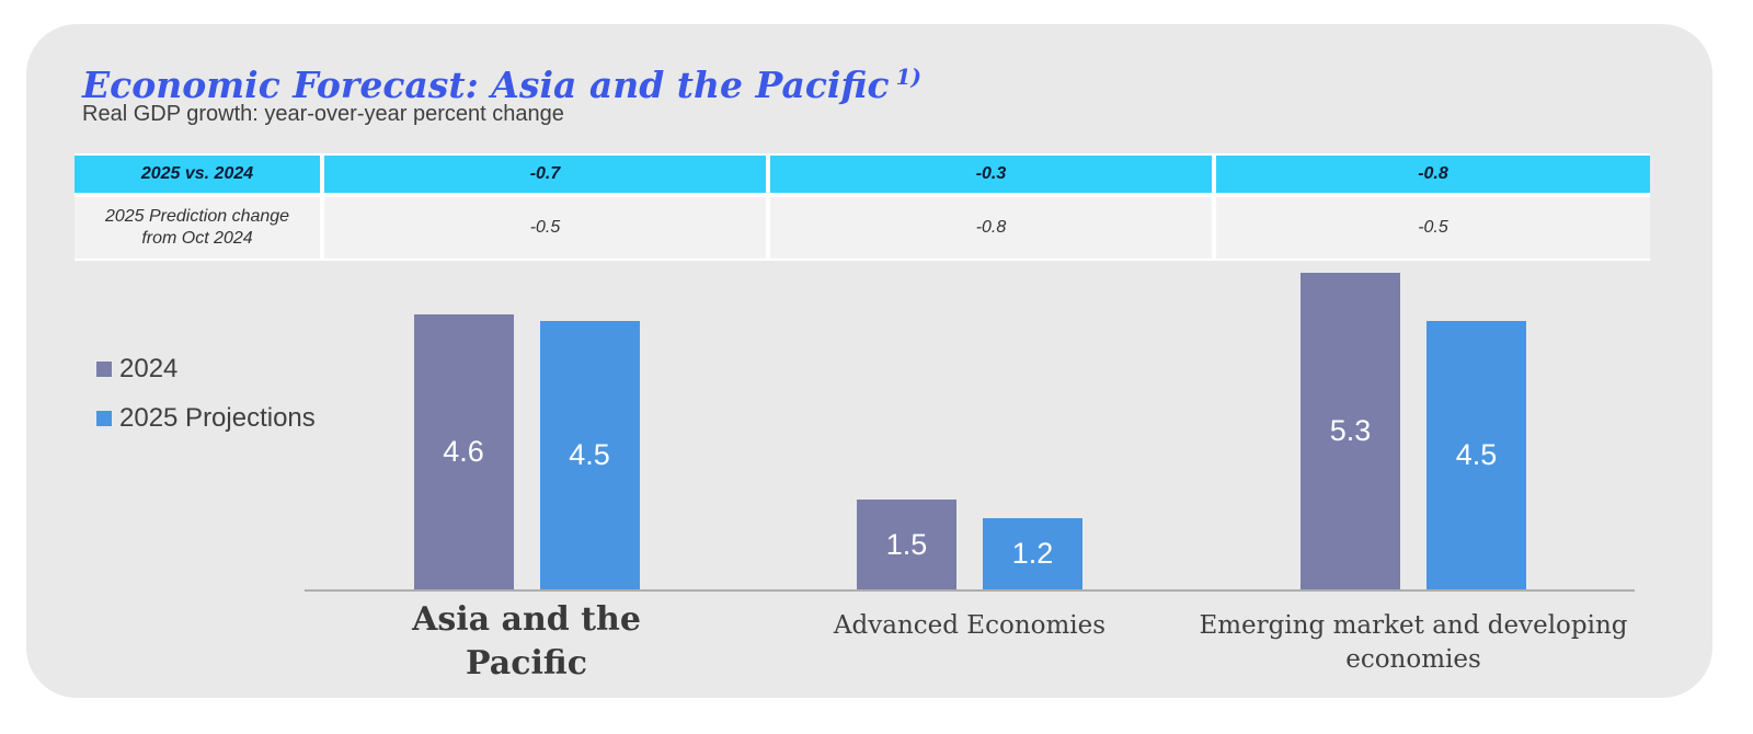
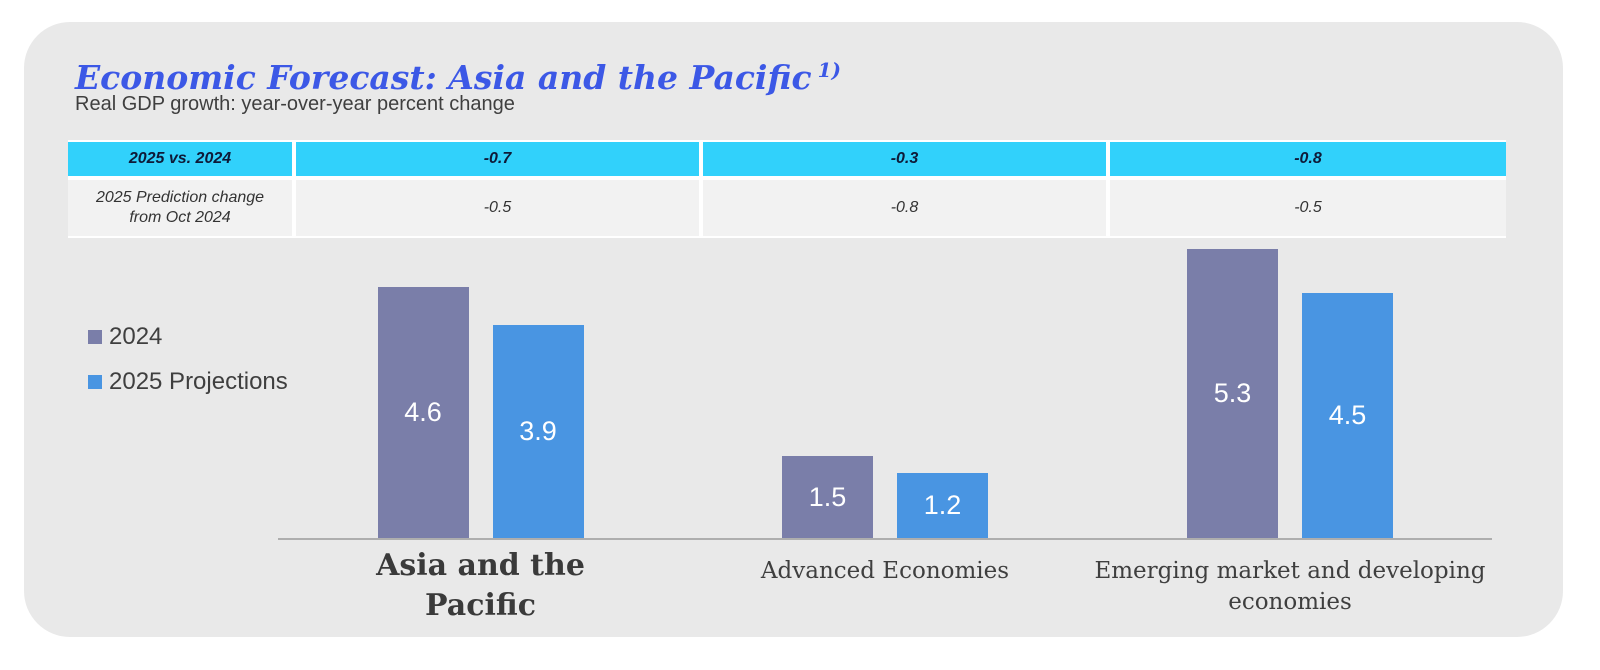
2025 Projections/Asia and the Pacific: 4.5 -> 3.9
